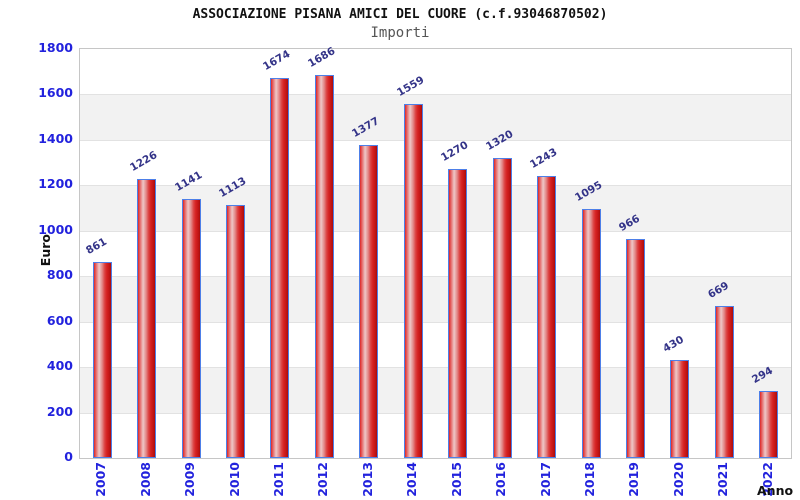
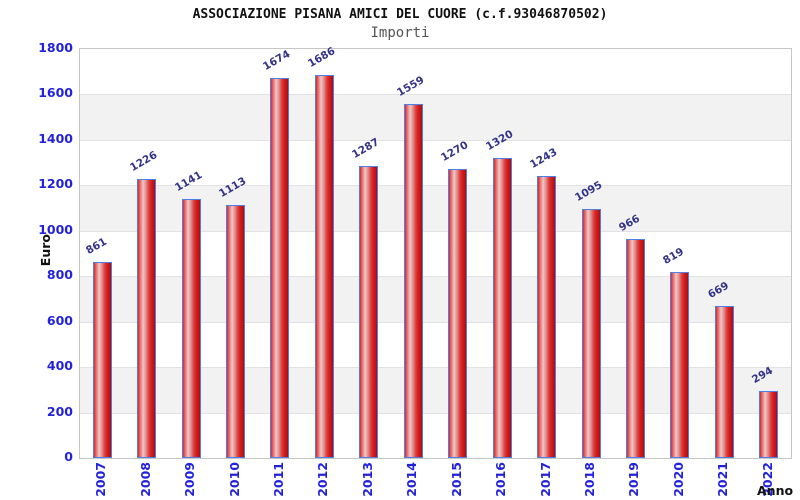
2013: 1377 -> 1287
2020: 430 -> 819
